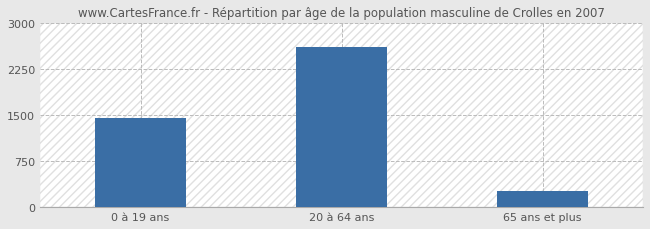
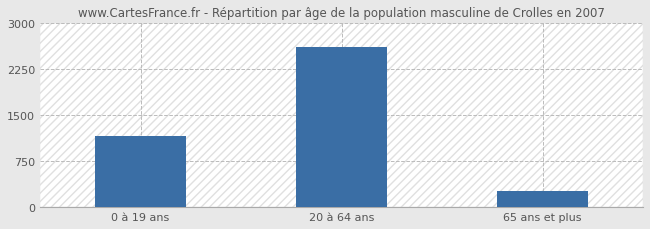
0 à 19 ans: 1450 -> 1160
